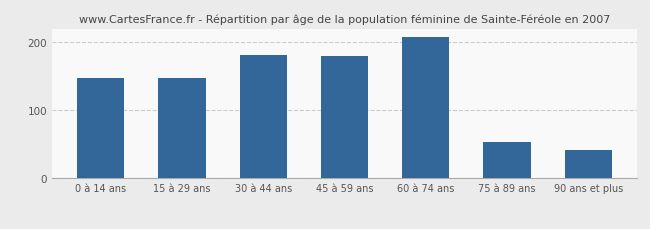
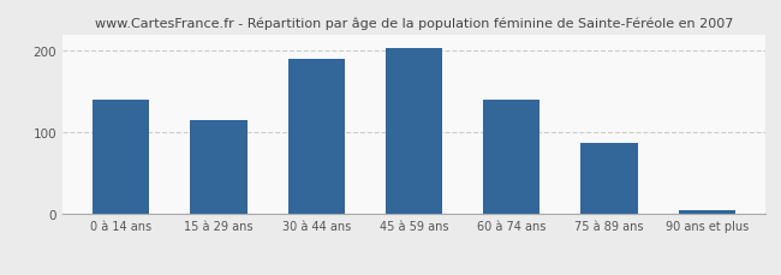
0 à 14 ans: 148 -> 140
15 à 29 ans: 148 -> 115
30 à 44 ans: 182 -> 190
45 à 59 ans: 180 -> 203
60 à 74 ans: 208 -> 140
75 à 89 ans: 54 -> 88
90 ans et plus: 42 -> 5
